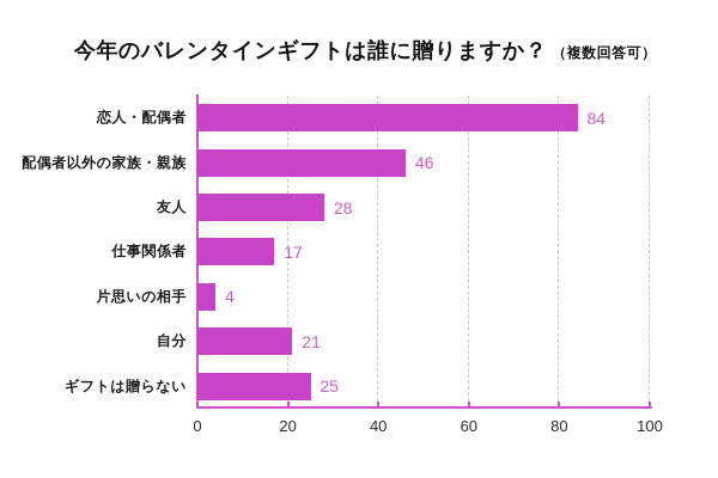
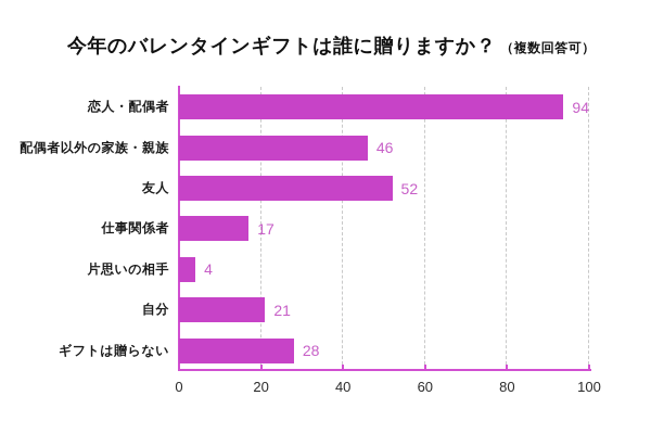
恋人・配偶者: 84 -> 94
友人: 28 -> 52
ギフトは贈らない: 25 -> 28
